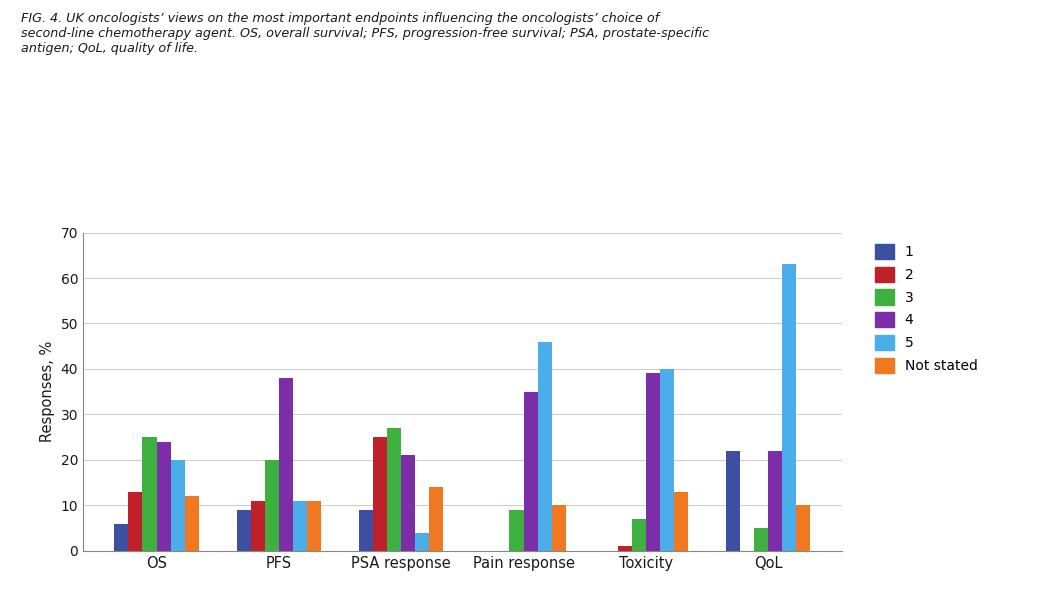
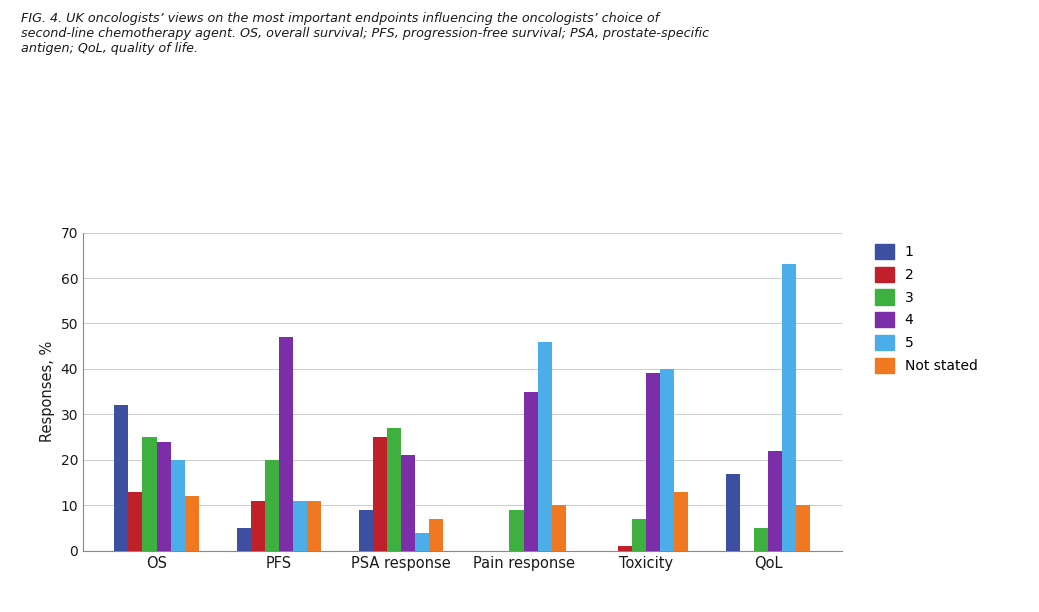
1/OS: 6 -> 32
1/PFS: 9 -> 5
4/PFS: 38 -> 47
Not stated/PSA response: 14 -> 7
1/QoL: 22 -> 17
